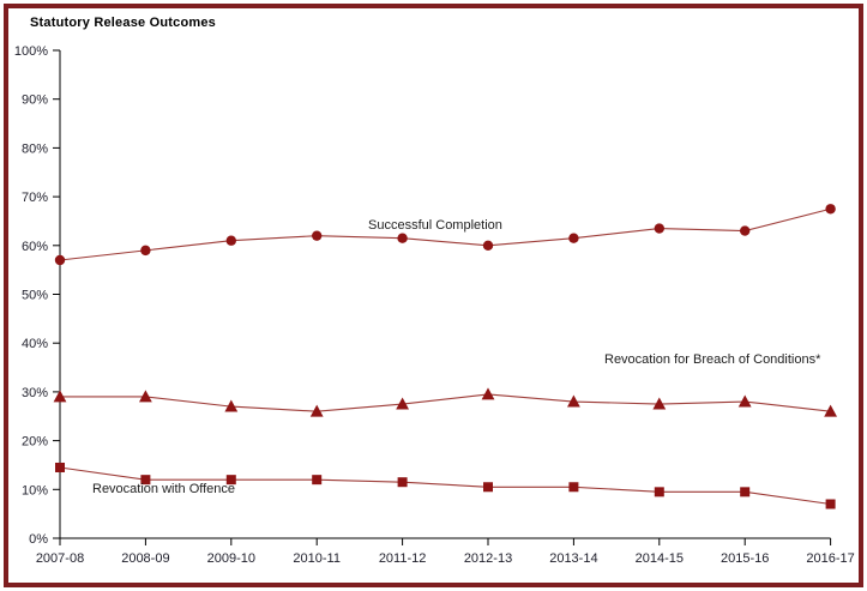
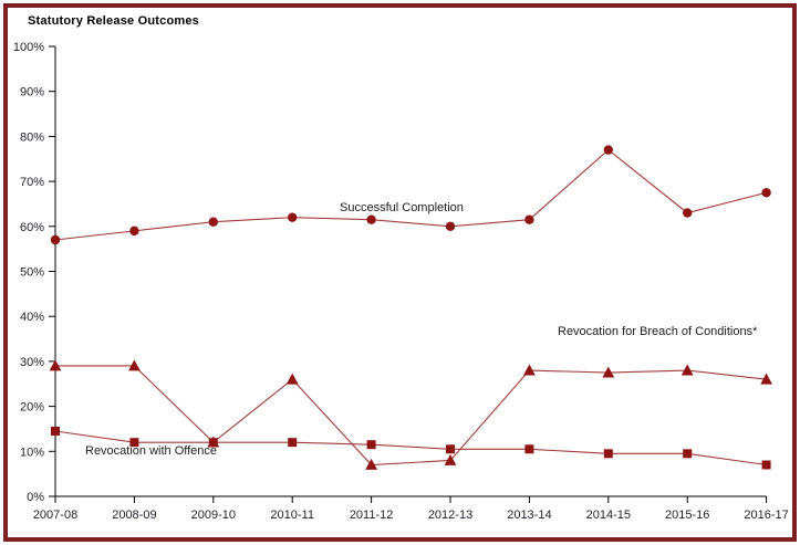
Revocation for Breach of Conditions*/2009-10: 27% -> 12%
Revocation for Breach of Conditions*/2011-12: 28% -> 7%
Revocation for Breach of Conditions*/2012-13: 30% -> 8%
Successful Completion/2014-15: 64% -> 77%
